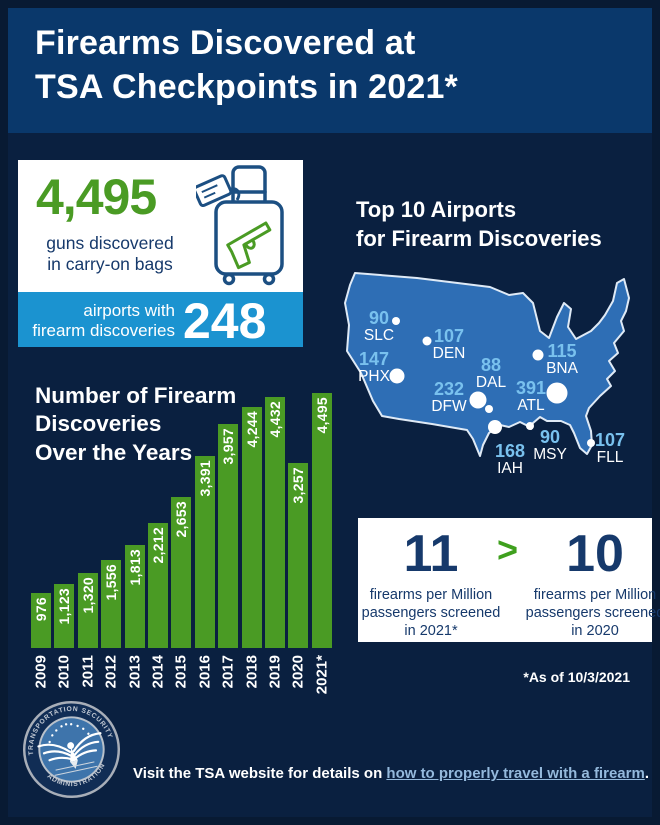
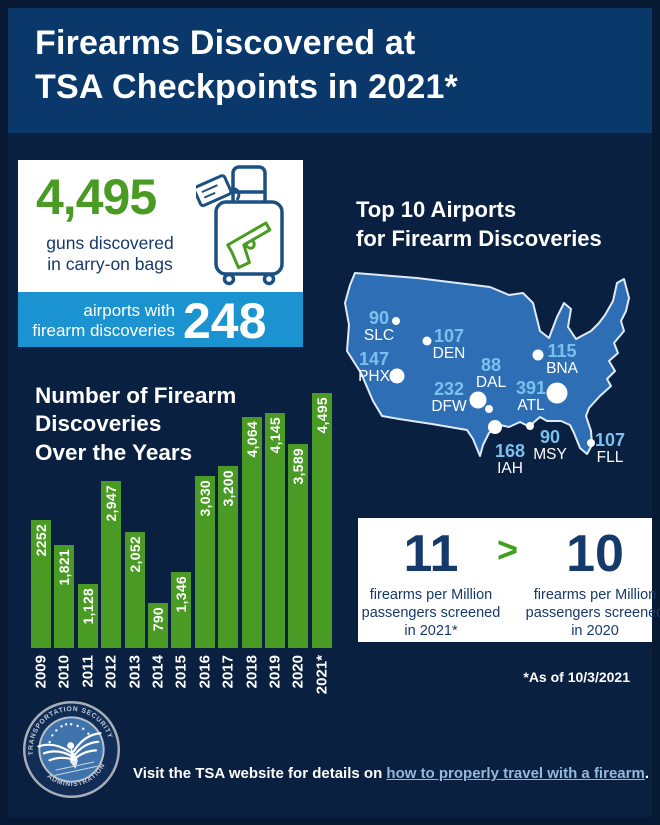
2009: 976 -> 2252
2010: 1,123 -> 1,821
2011: 1,320 -> 1,128
2012: 1,556 -> 2,947
2013: 1,813 -> 2,052
2014: 2,212 -> 790
2015: 2,653 -> 1,346
2016: 3,391 -> 3,030
2017: 3,957 -> 3,200
2018: 4,244 -> 4,064
2019: 4,432 -> 4,145
2020: 3,257 -> 3,589
